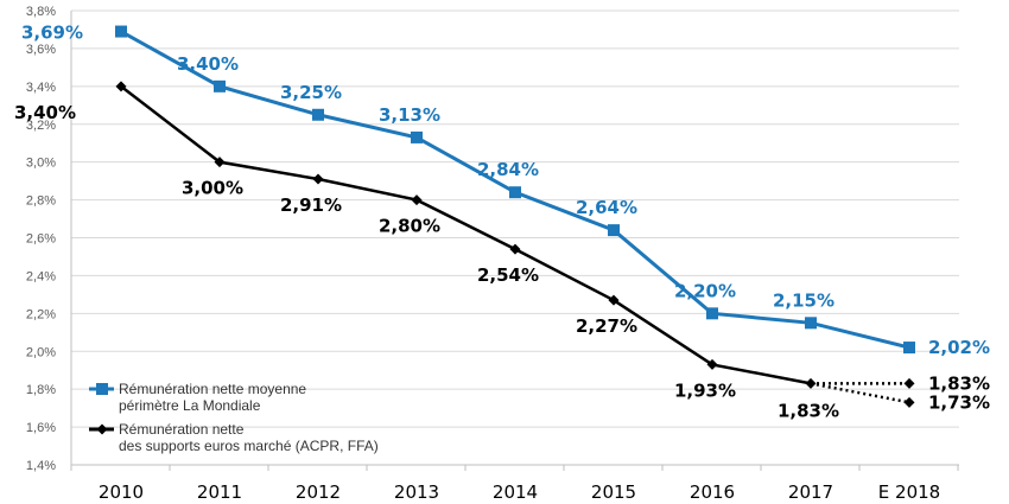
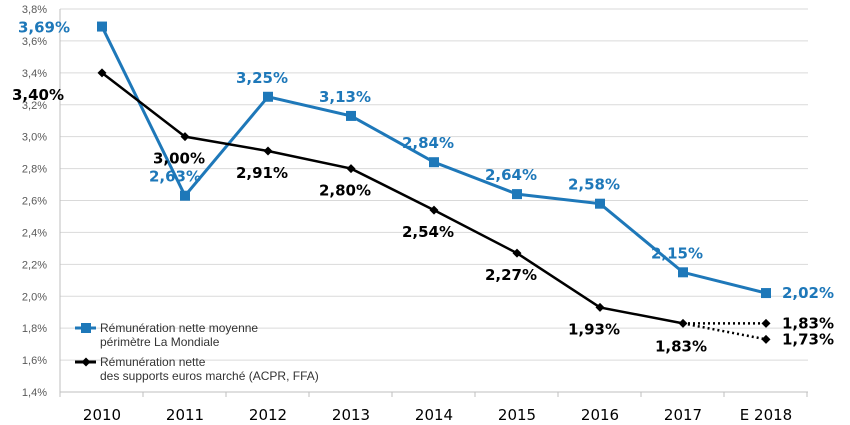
Rémunération nette moyenne périmètre La Mondiale/2011: 3,40% -> 2,63%
Rémunération nette moyenne périmètre La Mondiale/2016: 2,20% -> 2,58%
